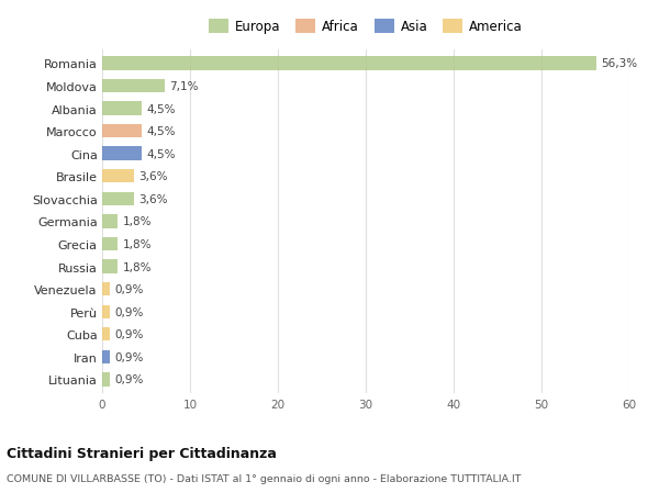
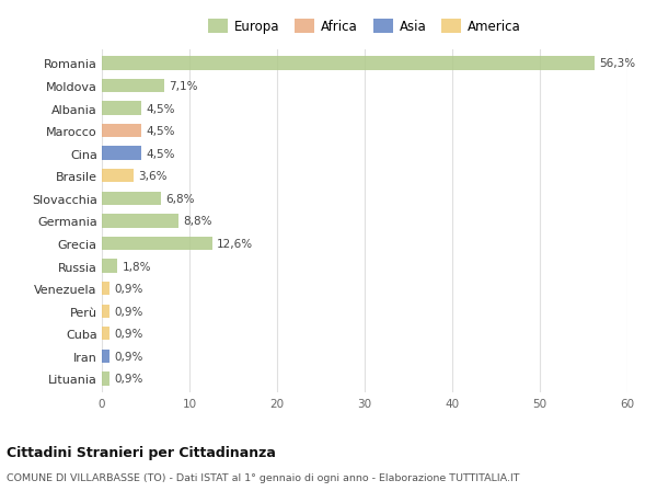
Slovacchia: 3,6% -> 6,8%
Germania: 1,8% -> 8,8%
Grecia: 1,8% -> 12,6%
